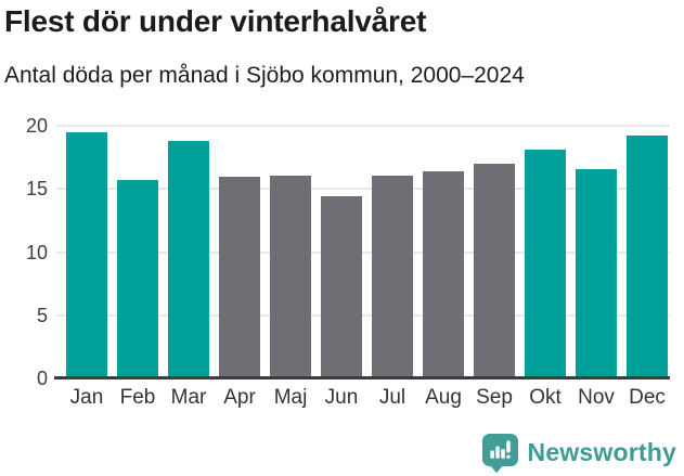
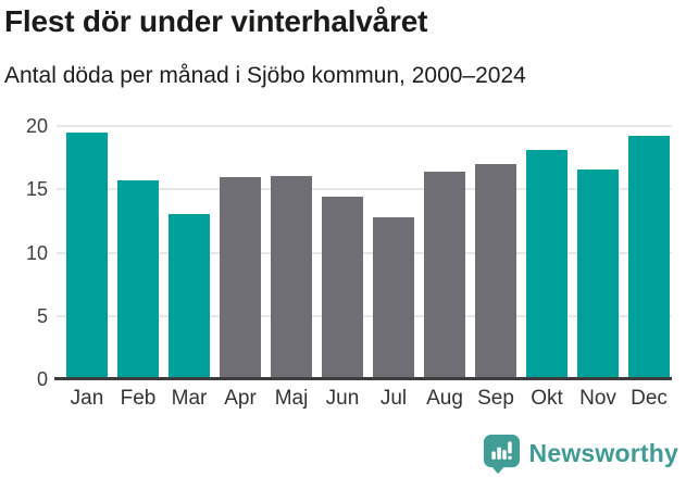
Mar: 18.7 -> 13.0
Jul: 16.0 -> 12.7
